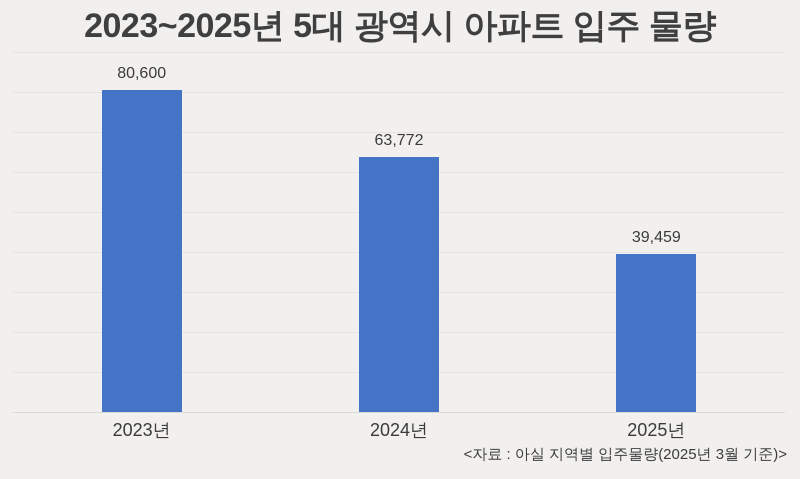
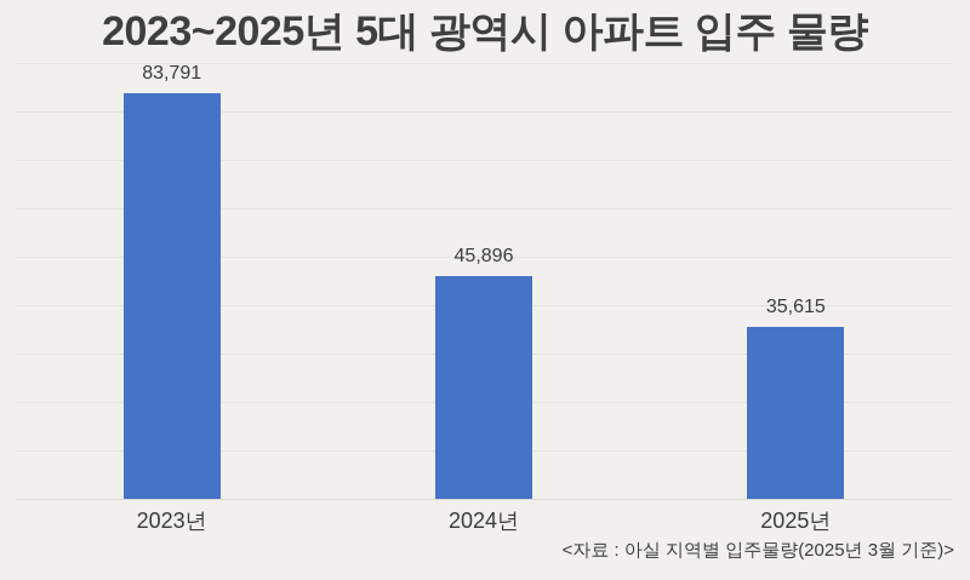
2023년: 80,600 -> 83,791
2024년: 63,772 -> 45,896
2025년: 39,459 -> 35,615
